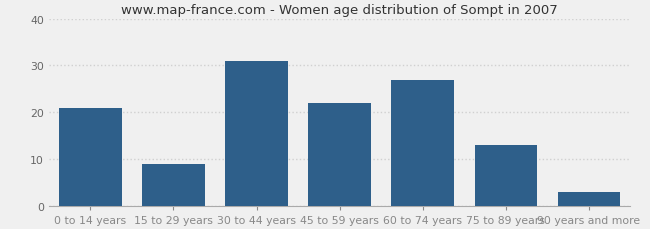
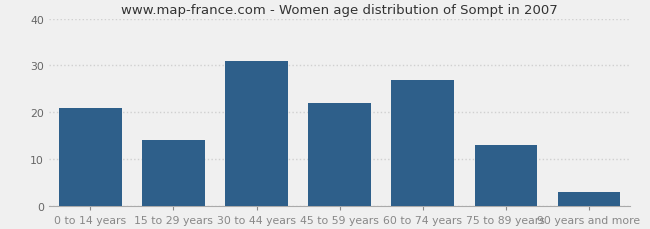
15 to 29 years: 9 -> 14
